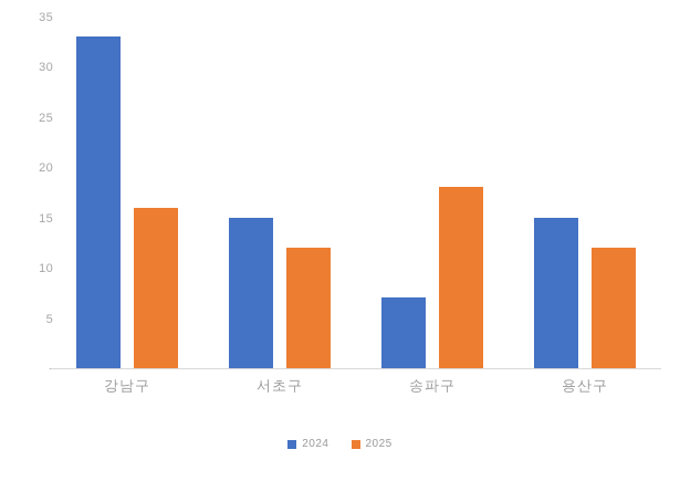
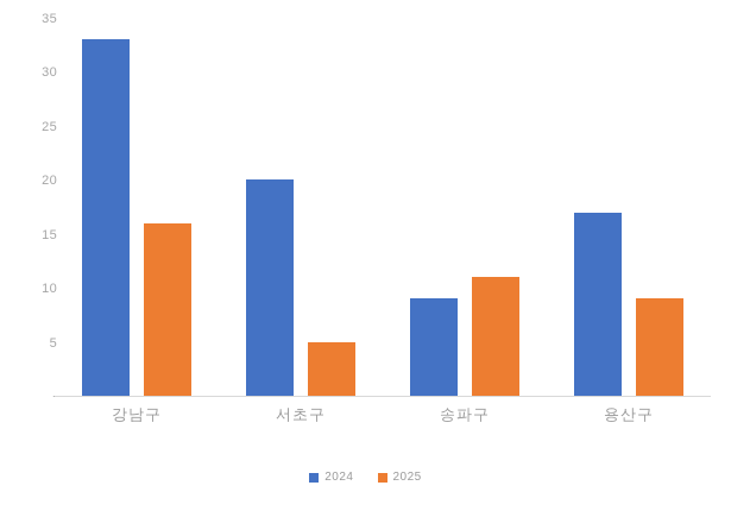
2024/서초구: 15 -> 20
2025/서초구: 12 -> 5
2024/송파구: 7 -> 9
2025/송파구: 18 -> 11
2024/용산구: 15 -> 17
2025/용산구: 12 -> 9
